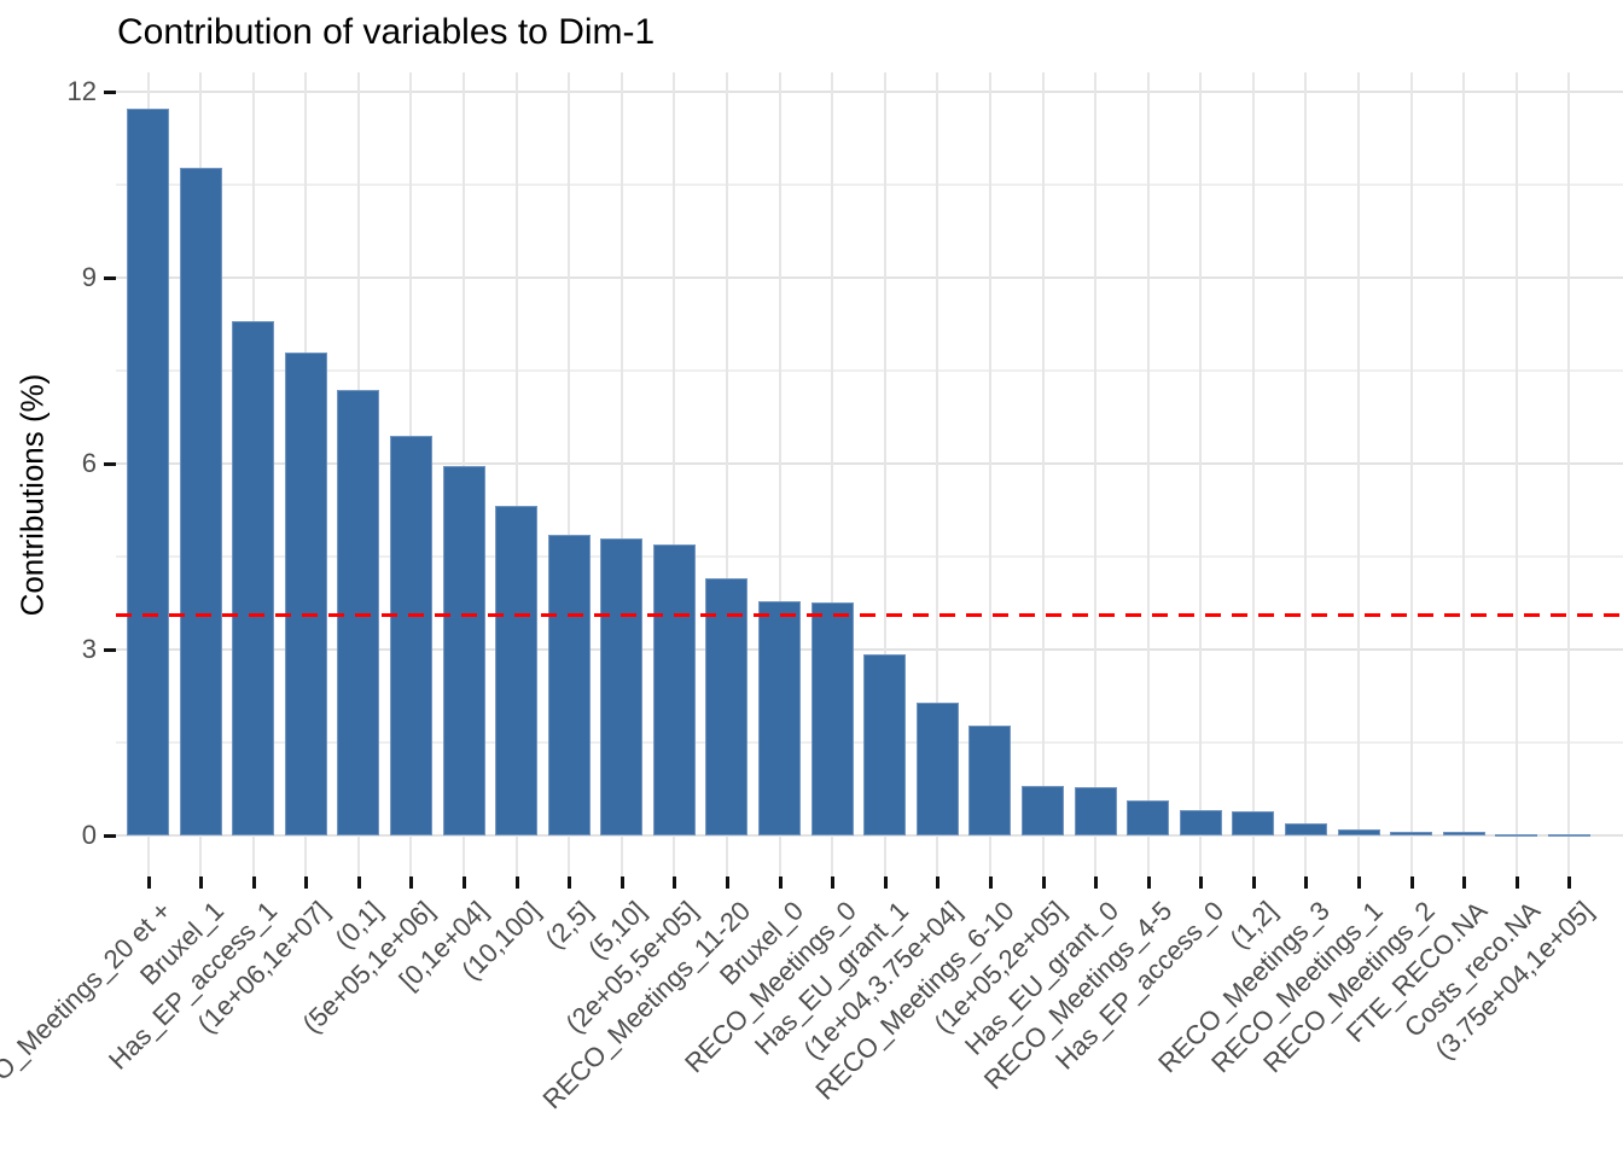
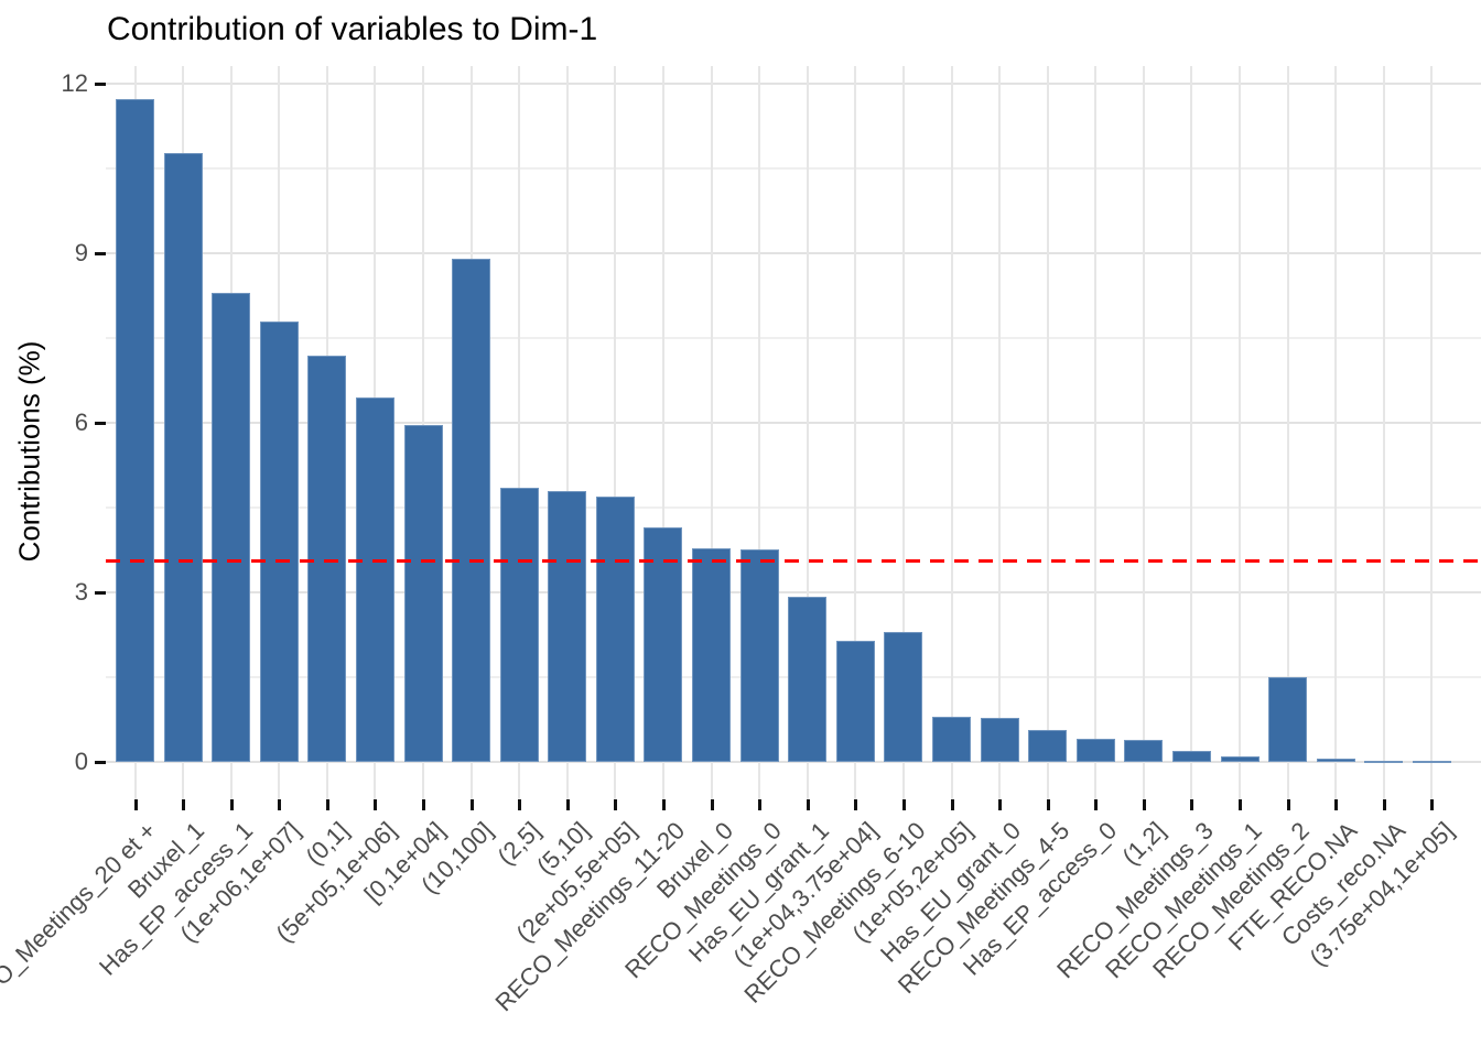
(10,100]: 5.3 -> 8.9
RECO_Meetings_6-10: 1.8 -> 2.3
RECO_Meetings_2: 0.1 -> 1.5
